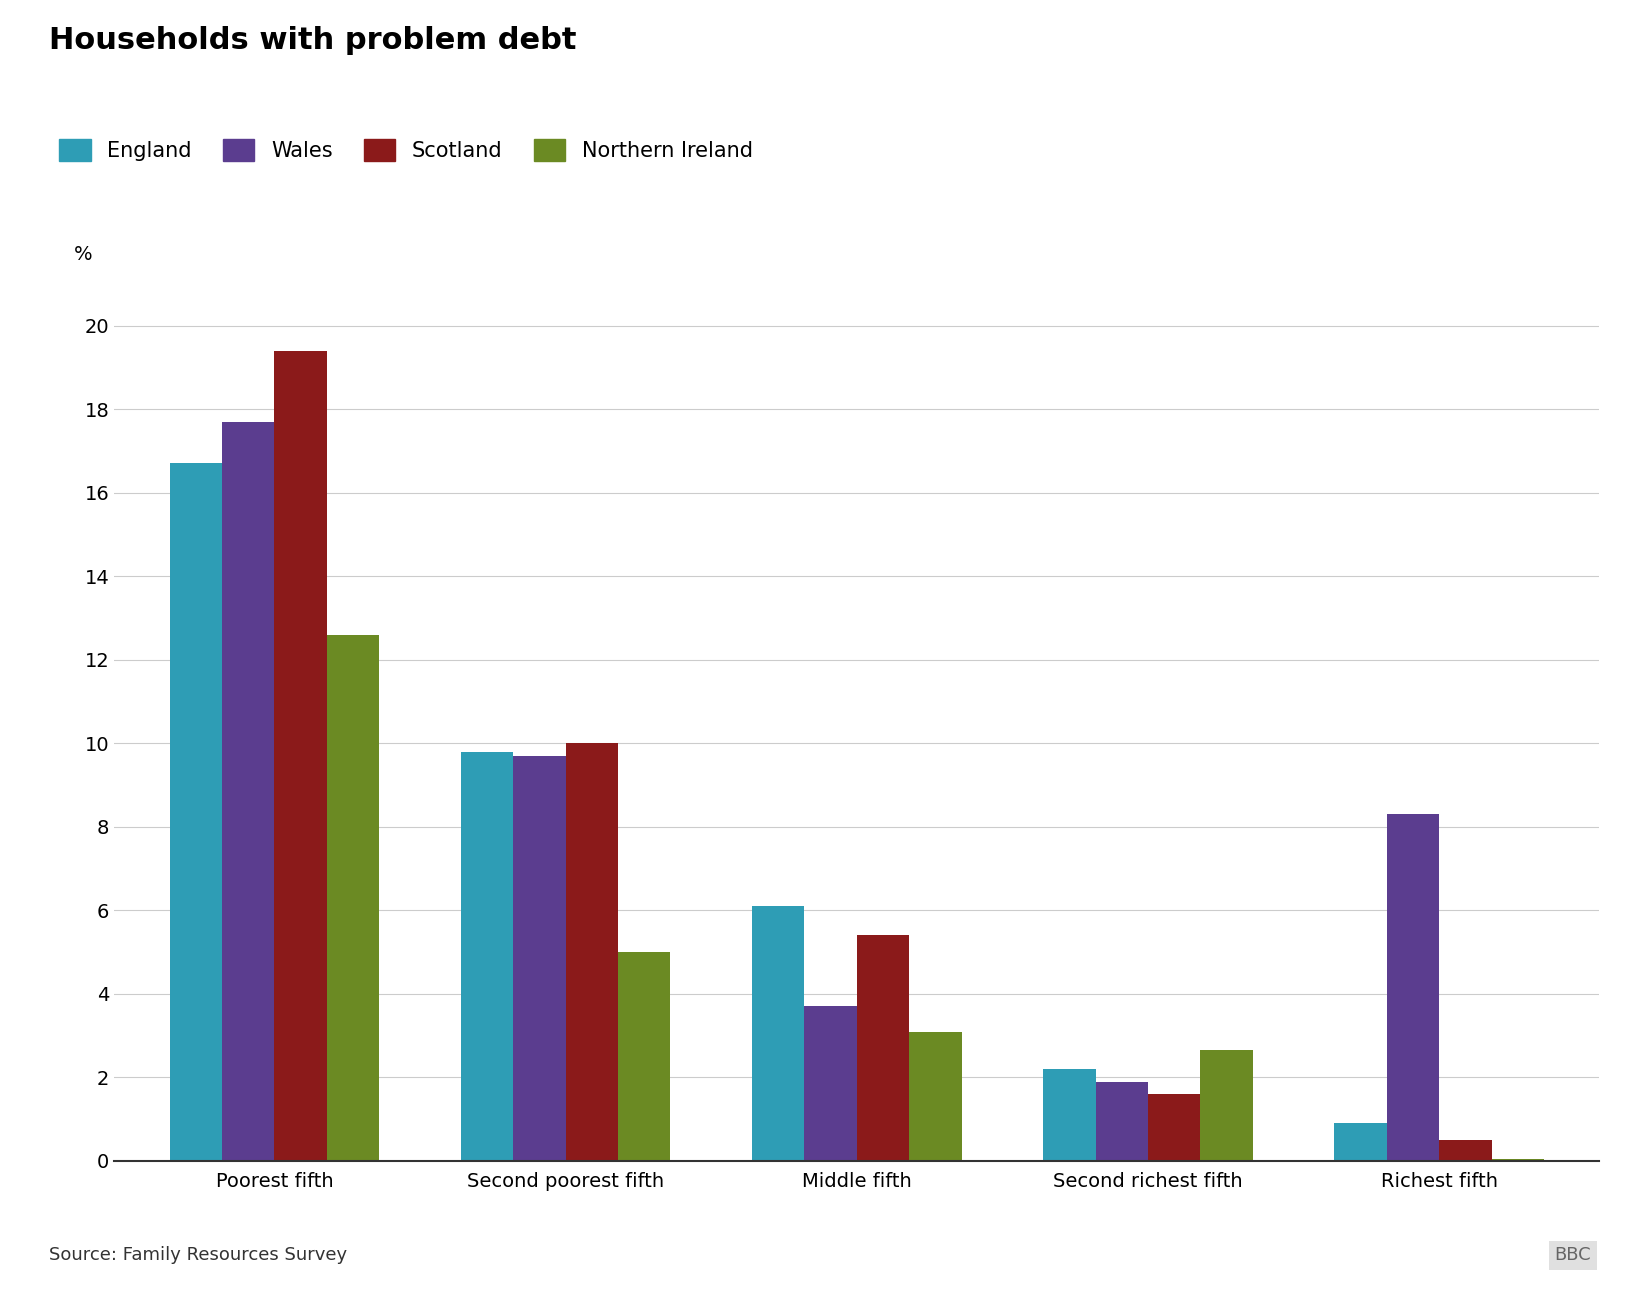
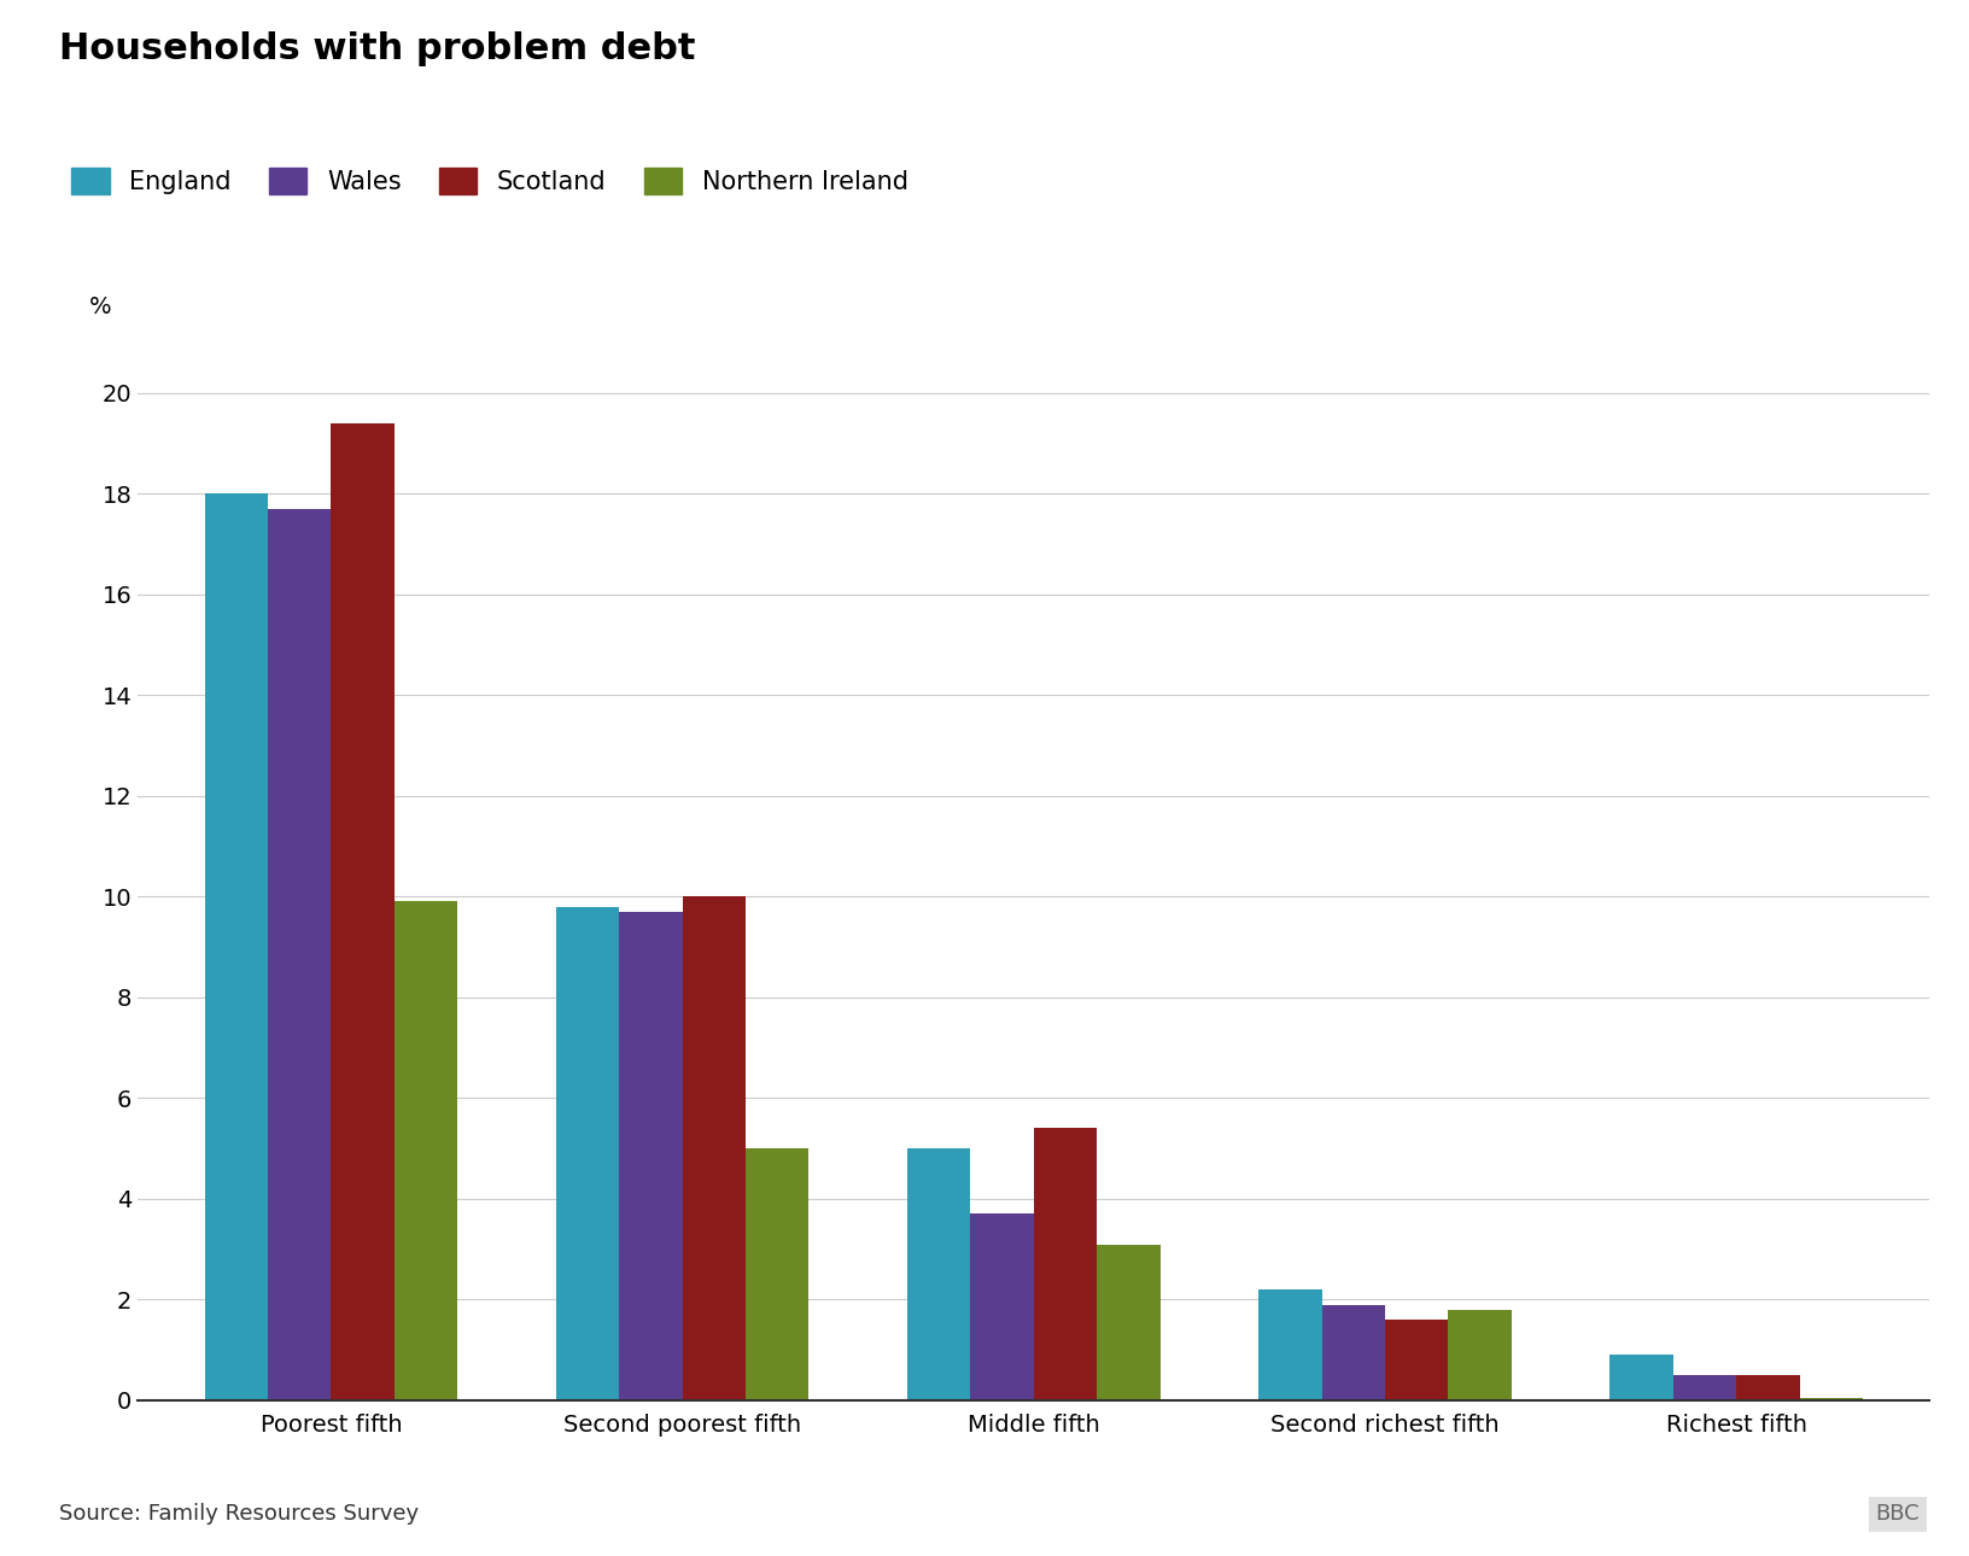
England/Poorest fifth: 16.7 -> 18.0
Northern Ireland/Poorest fifth: 12.60 -> 9.90
England/Middle fifth: 6.1 -> 5.0
Northern Ireland/Second richest fifth: 2.65 -> 1.80
Wales/Richest fifth: 8.3 -> 0.5
